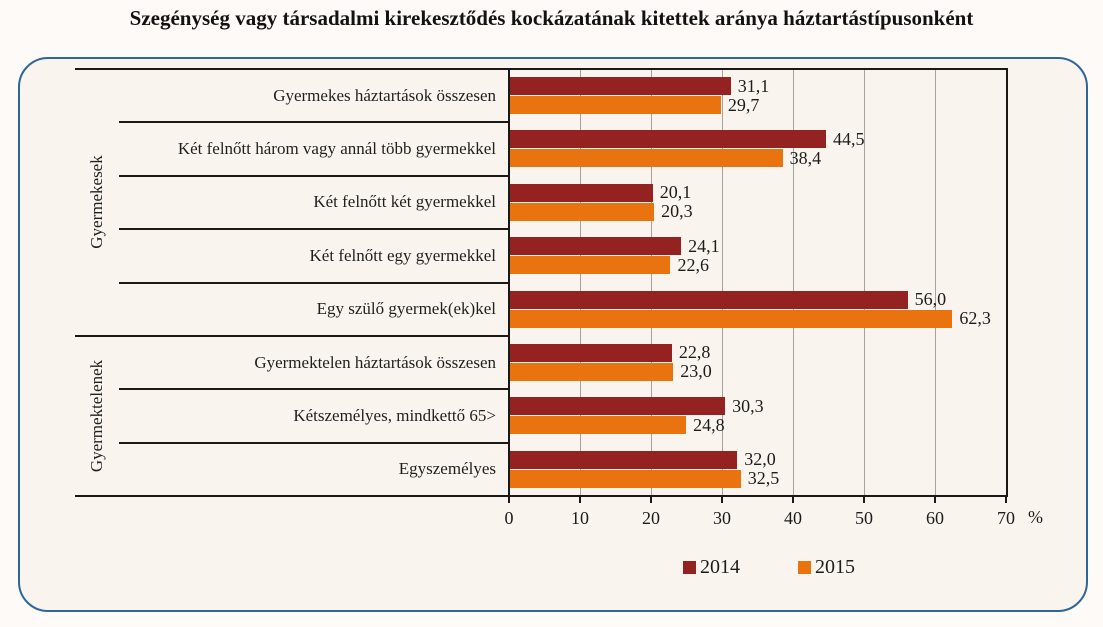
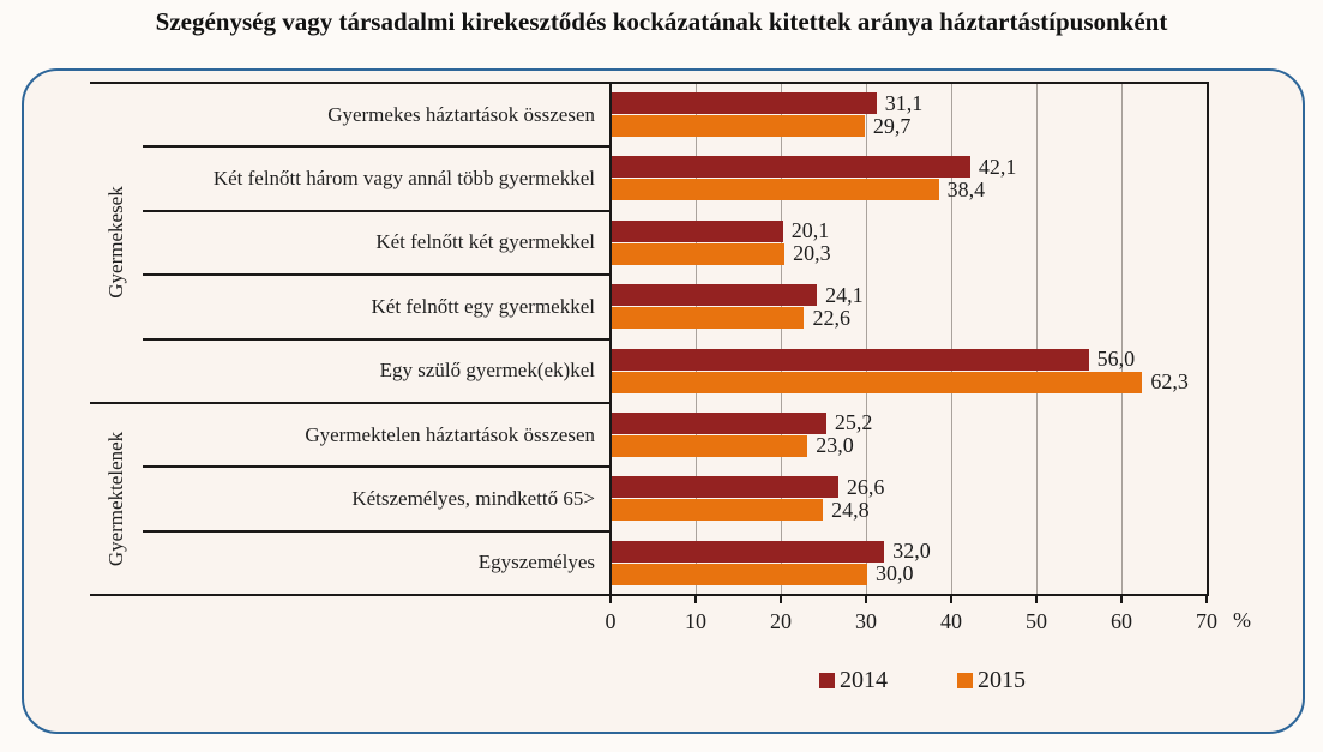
2014/Két felnőtt három vagy annál több gyermekkel: 44,5 -> 42,1
2014/Gyermektelen háztartások összesen: 22,8 -> 25,2
2014/Kétszemélyes, mindkettő 65>: 30,3 -> 26,6
2015/Egyszemélyes: 32,5 -> 30,0
